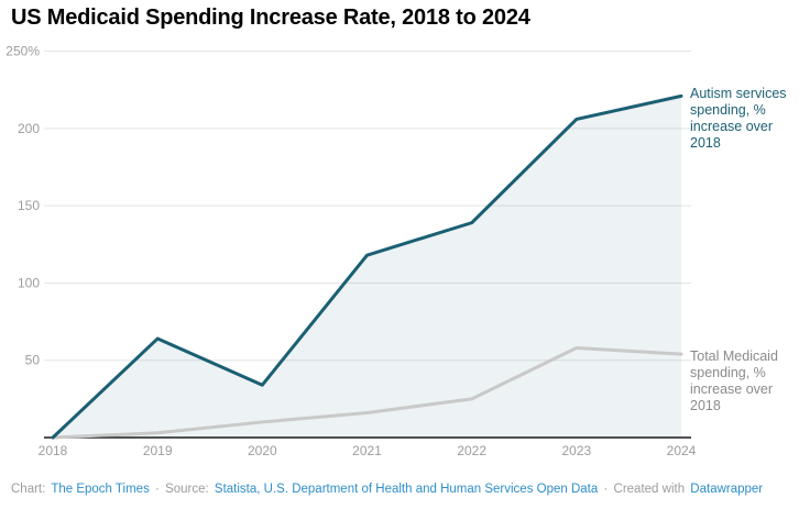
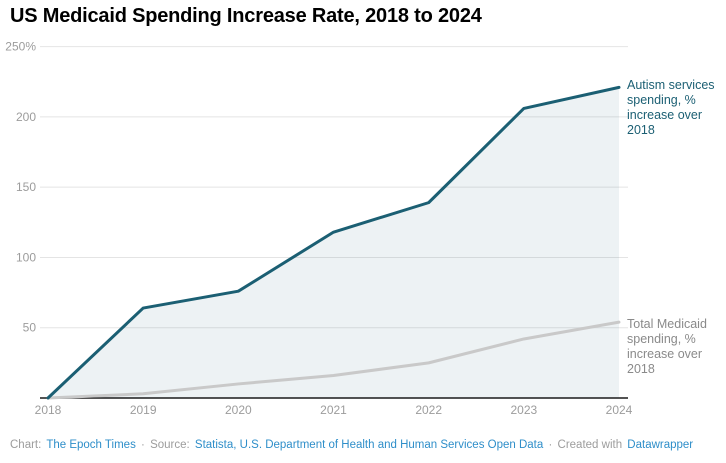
Autism services spending, % increase over 2018/2020: 34% -> 76%
Total Medicaid spending, % increase over 2018/2023: 58% -> 42%
